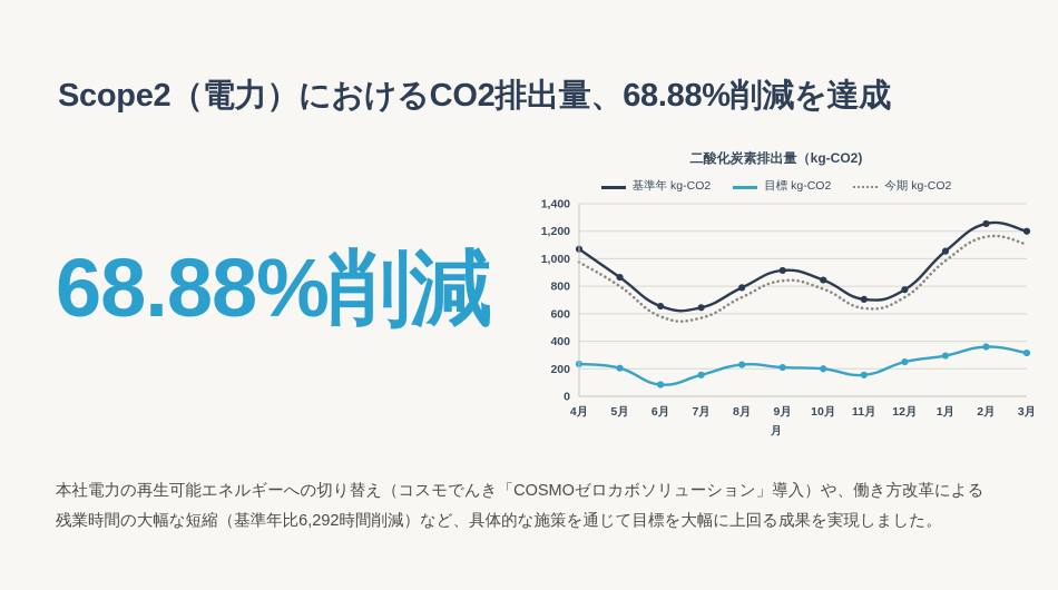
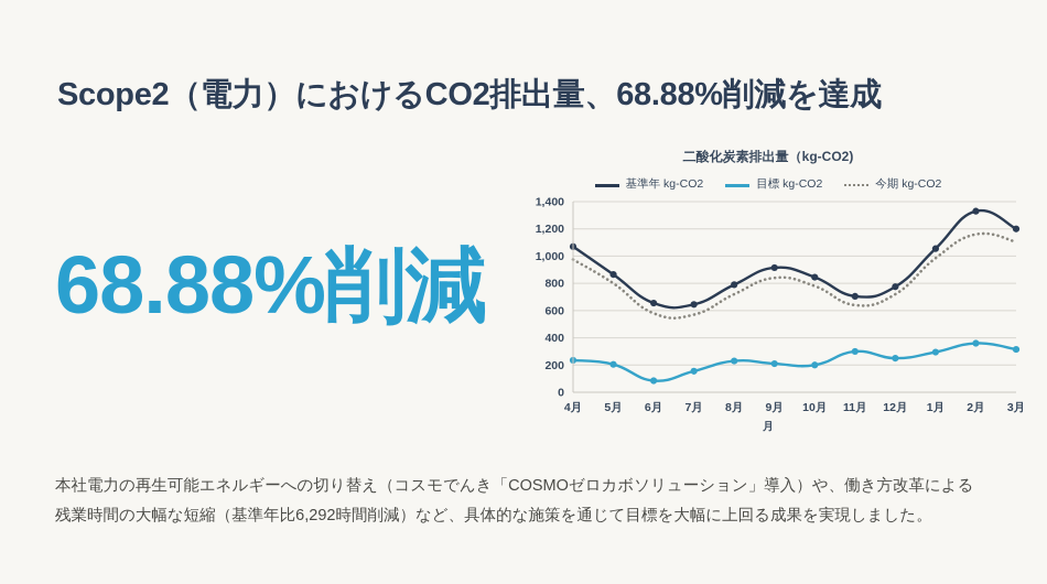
目標 kg-CO2/11月: 160 -> 300
基準年 kg-CO2/2月: 1260 -> 1330
